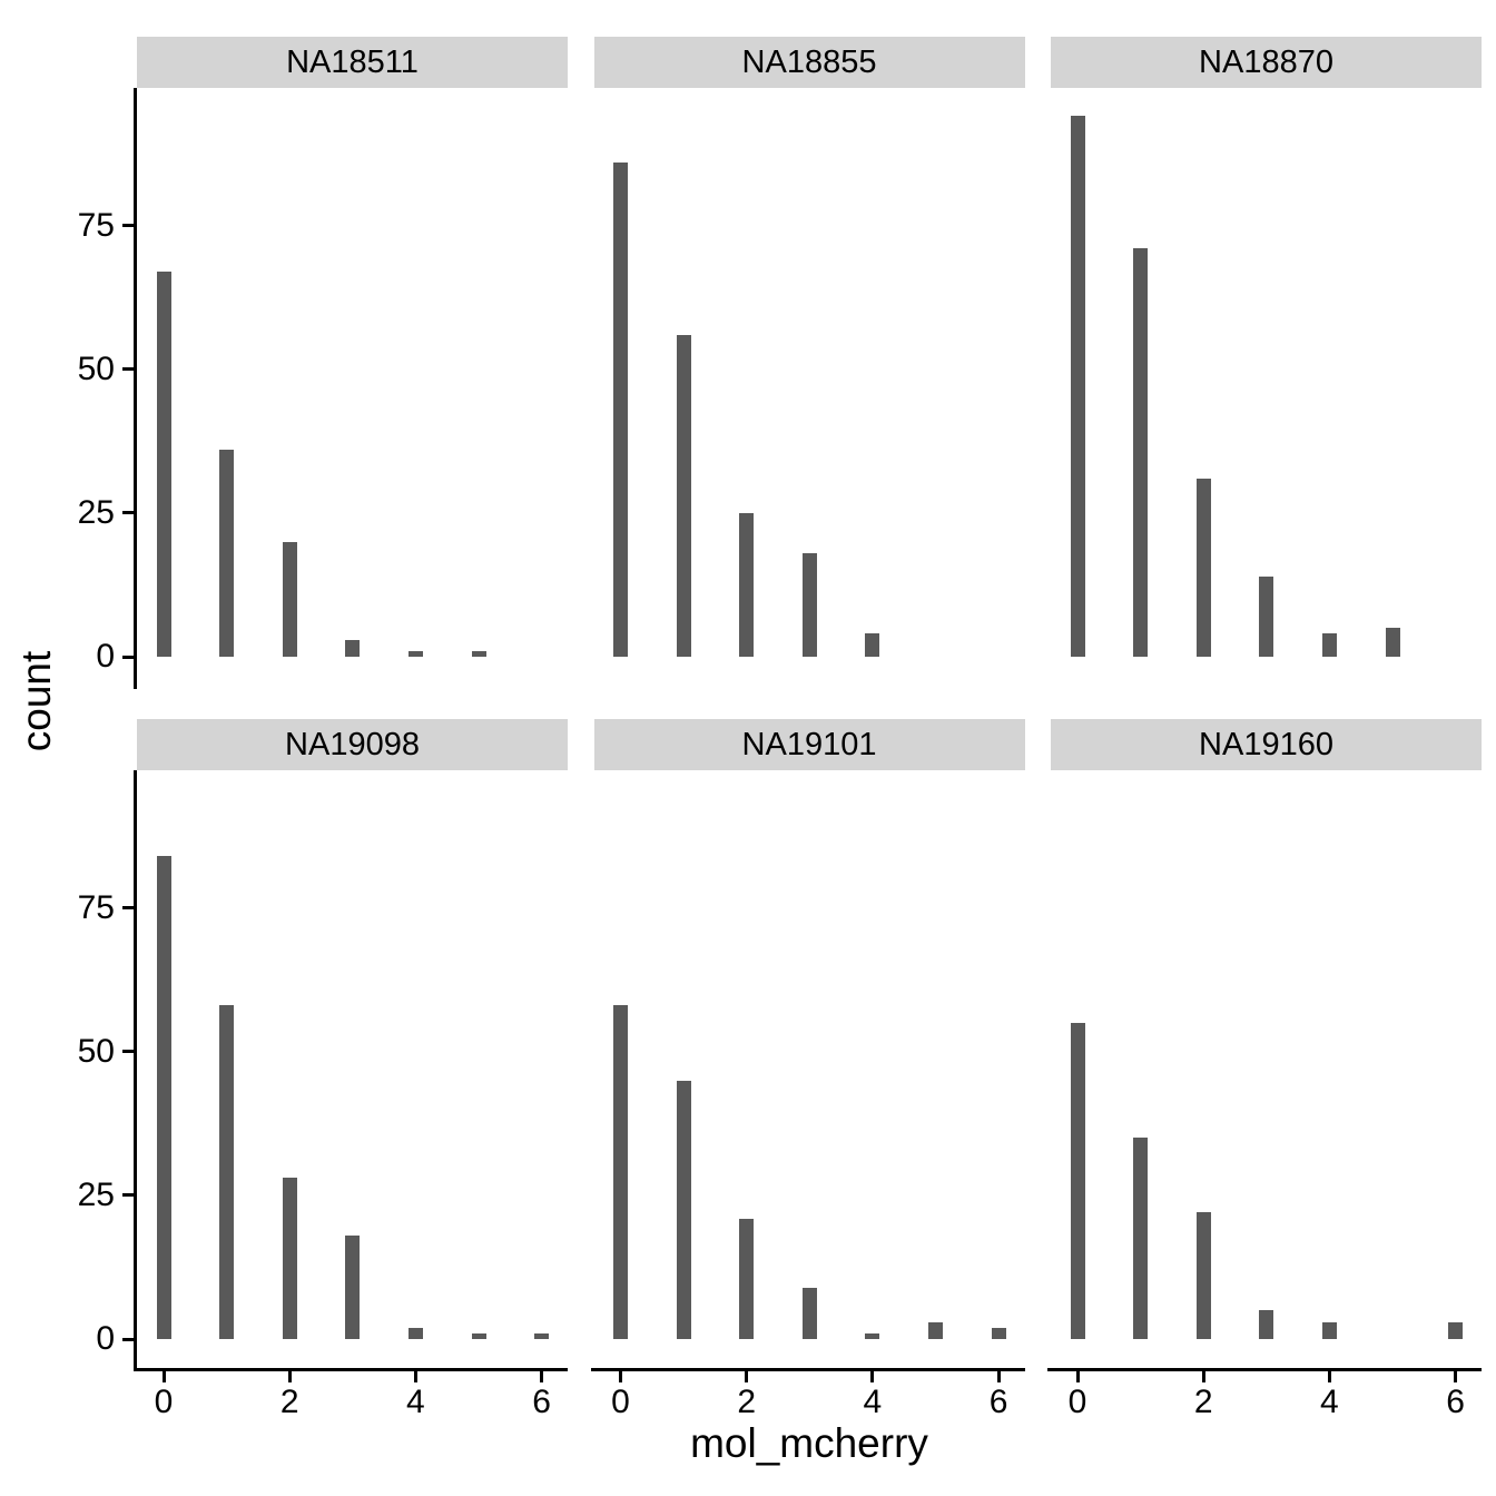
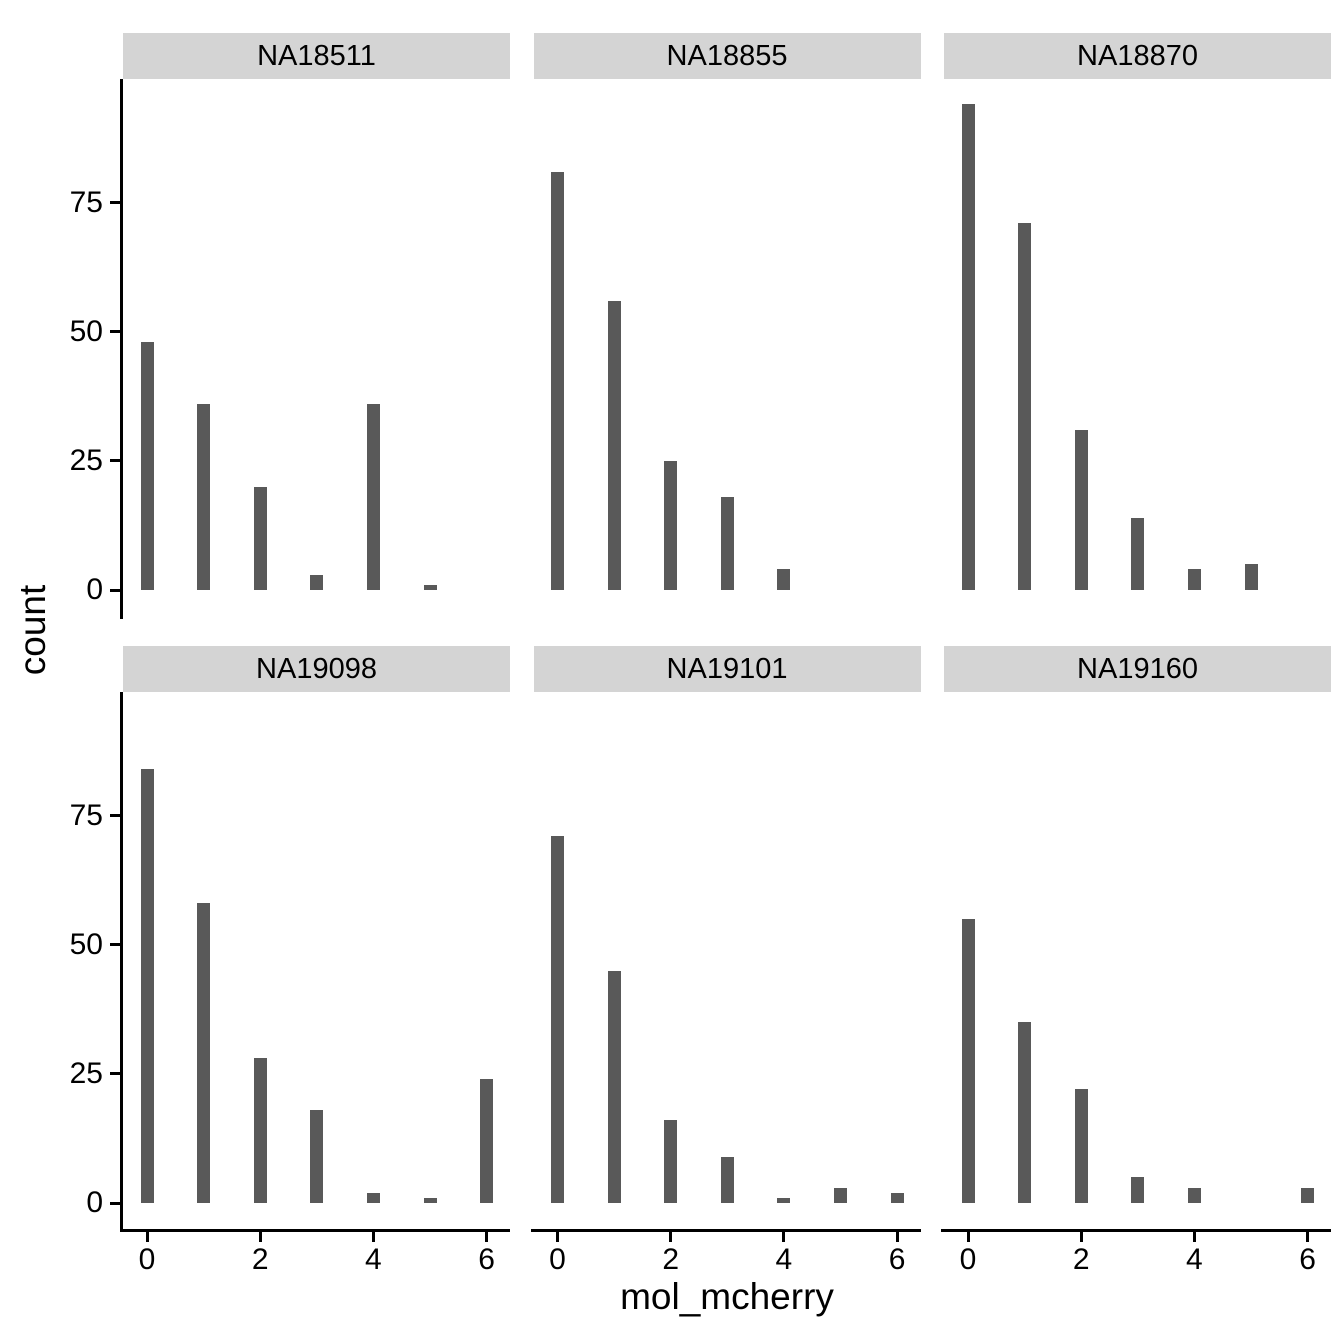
NA18511/0: 67 -> 48
NA18855/0: 86 -> 81
NA19101/0: 58 -> 71
NA19101/2: 21 -> 16
NA18511/4: 1 -> 36
NA19098/6: 1 -> 24
